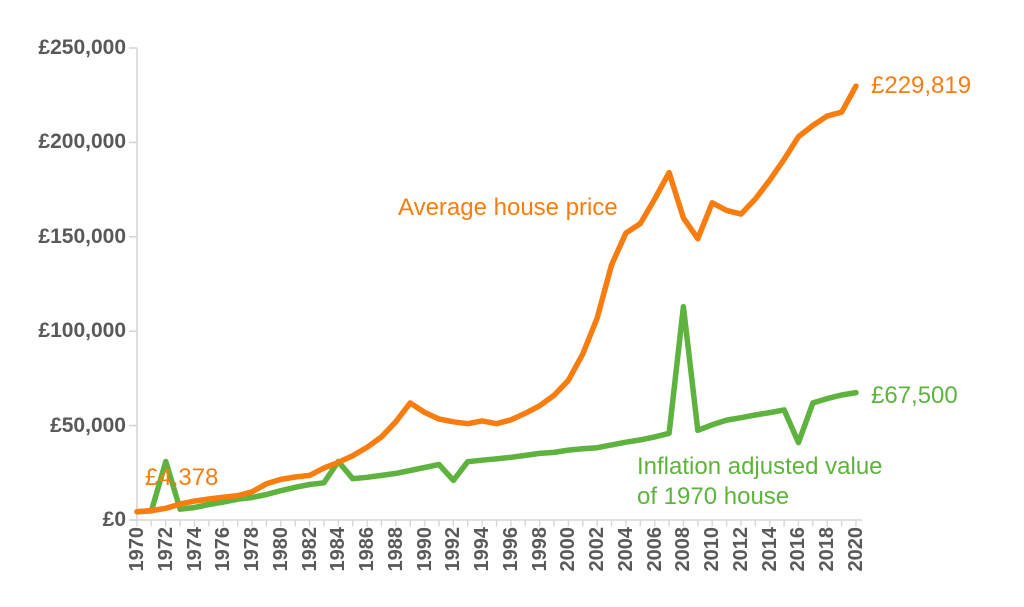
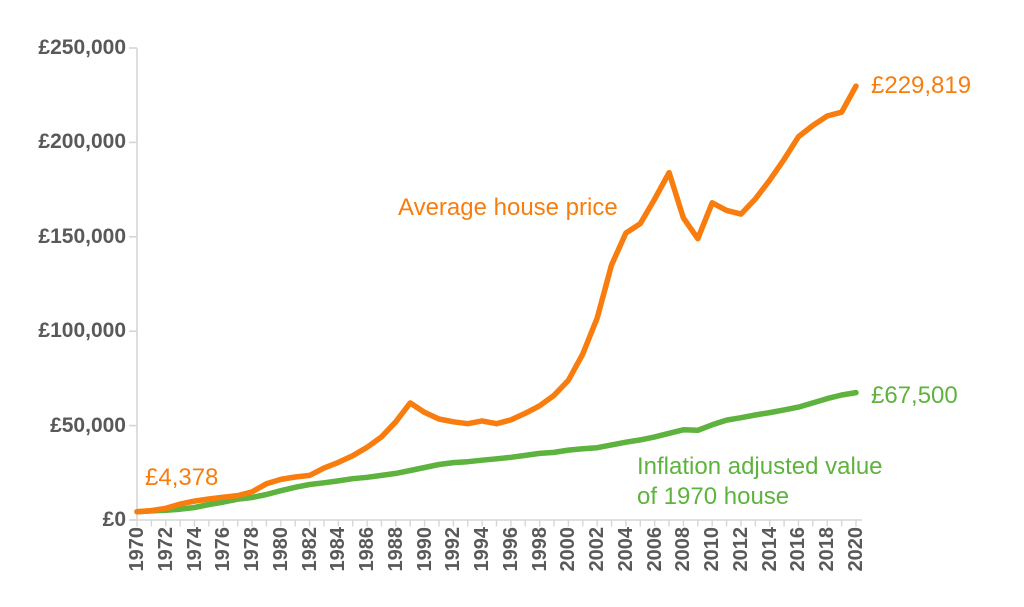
Inflation adjusted value of 1970 house/1972: £31000 -> £5000
Inflation adjusted value of 1970 house/1984: £31000 -> £21000
Inflation adjusted value of 1970 house/1992: £21000 -> £30000
Inflation adjusted value of 1970 house/2008: £113000 -> £48000
Inflation adjusted value of 1970 house/2016: £41000 -> £60000
